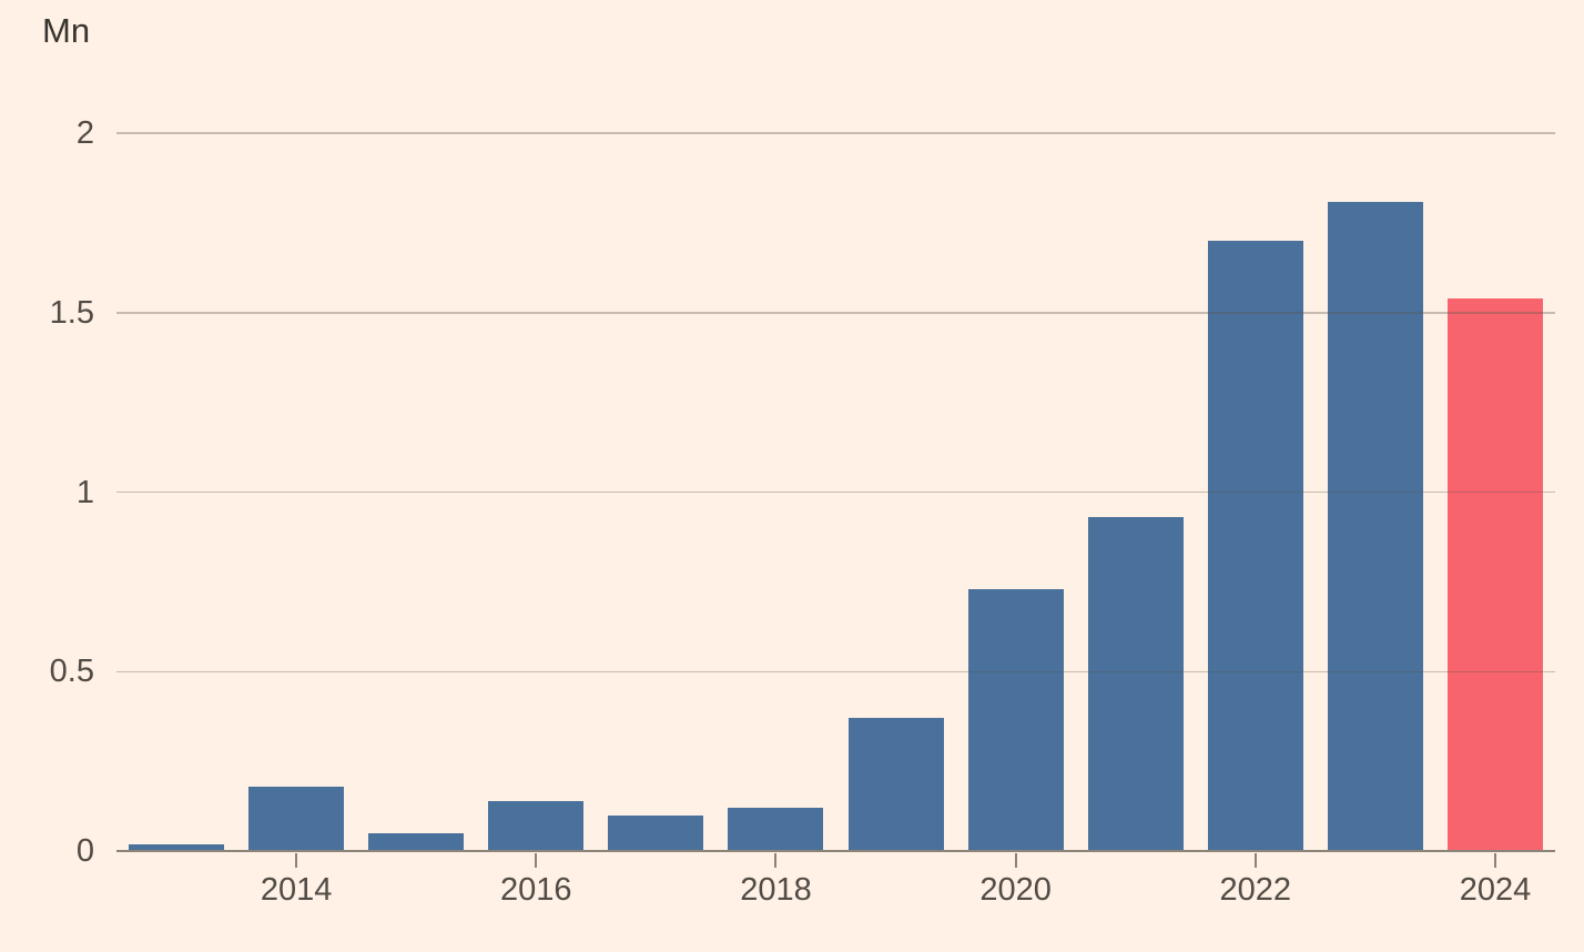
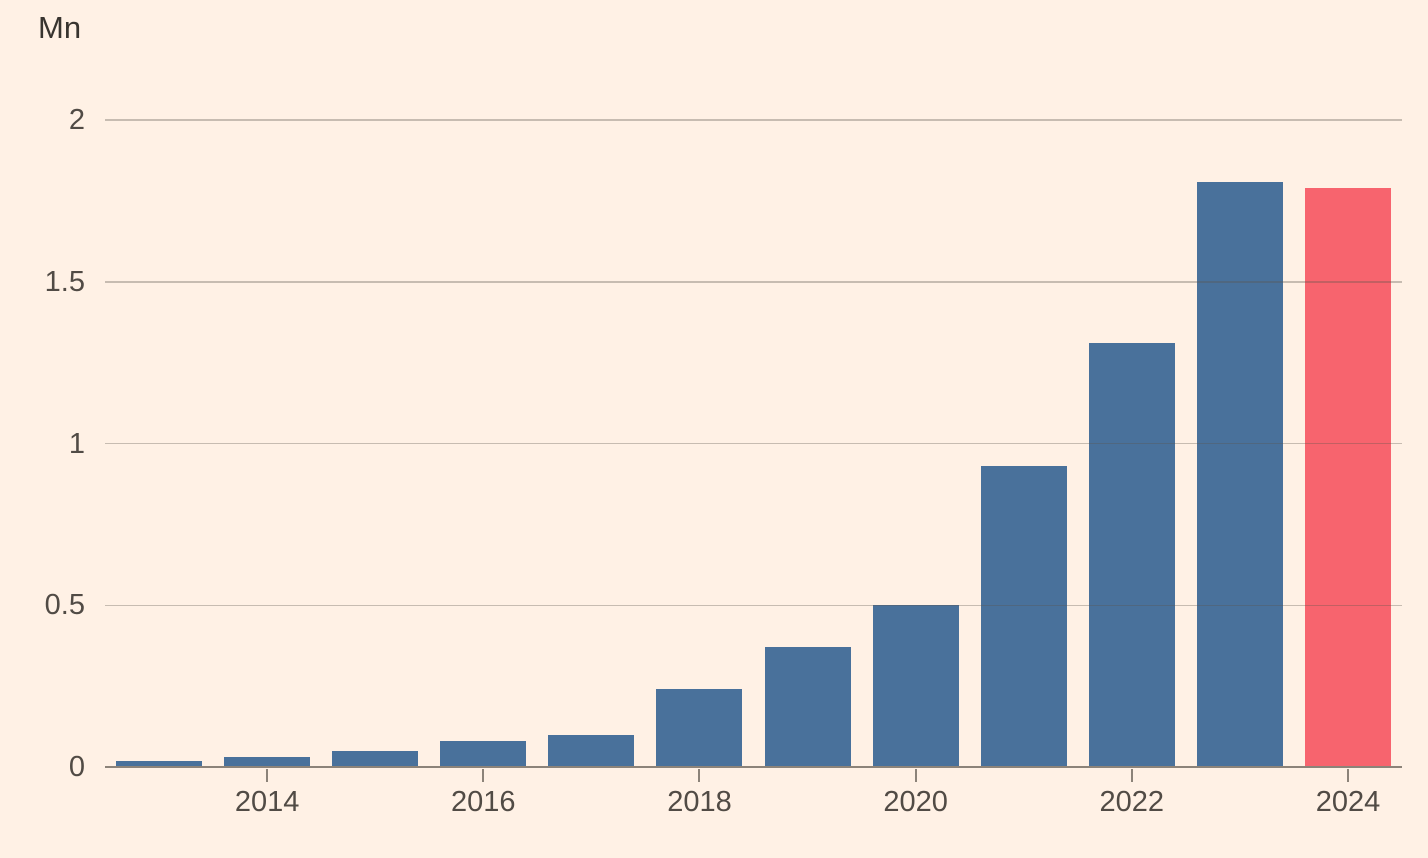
2014: 0.18 -> 0.03
2016: 0.14 -> 0.08
2018: 0.12 -> 0.24
2020: 0.73 -> 0.50
2022: 1.70 -> 1.31
2024: 1.54 -> 1.79
